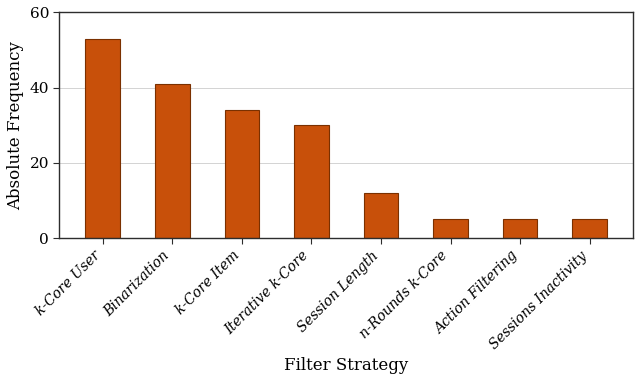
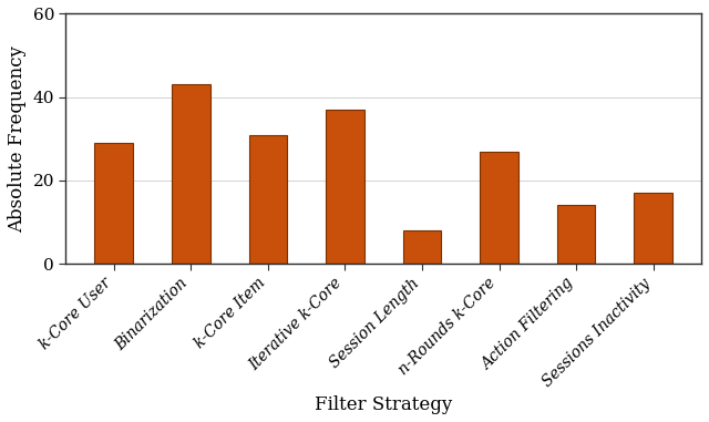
k-Core User: 53 -> 29
Binarization: 41 -> 43
k-Core Item: 34 -> 31
Iterative k-Core: 30 -> 37
Session Length: 12 -> 8
n-Rounds k-Core: 5 -> 27
Action Filtering: 5 -> 14
Sessions Inactivity: 5 -> 17
